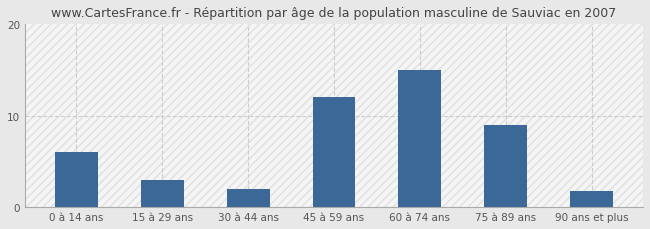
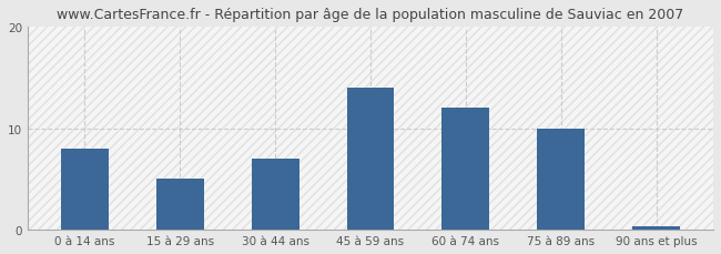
0 à 14 ans: 6.0 -> 8.0
15 à 29 ans: 3.0 -> 5.0
30 à 44 ans: 2.0 -> 7.0
45 à 59 ans: 12.0 -> 14.0
60 à 74 ans: 15.0 -> 12.0
75 à 89 ans: 9.0 -> 10.0
90 ans et plus: 1.8 -> 0.3
